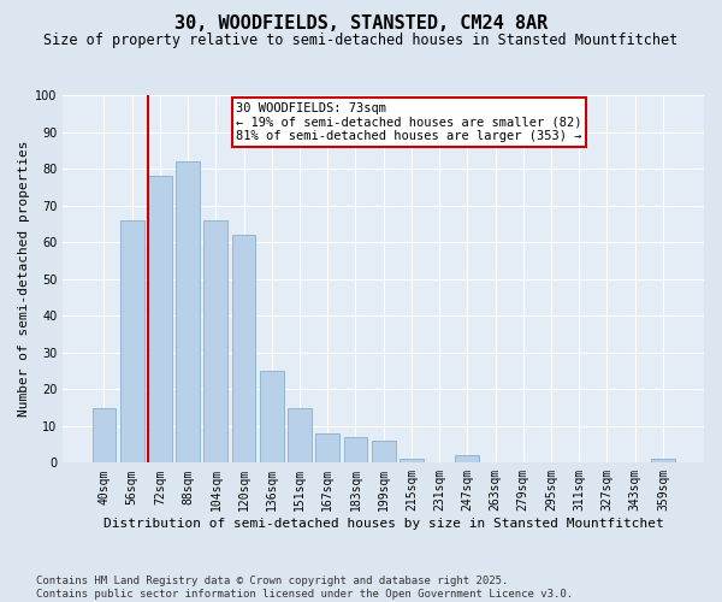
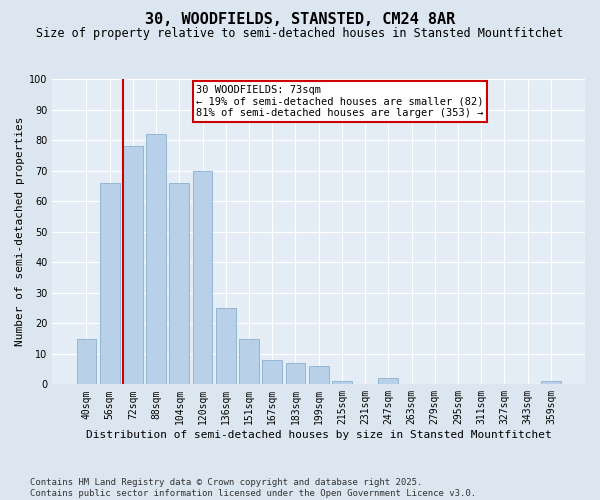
120sqm: 62 -> 70
